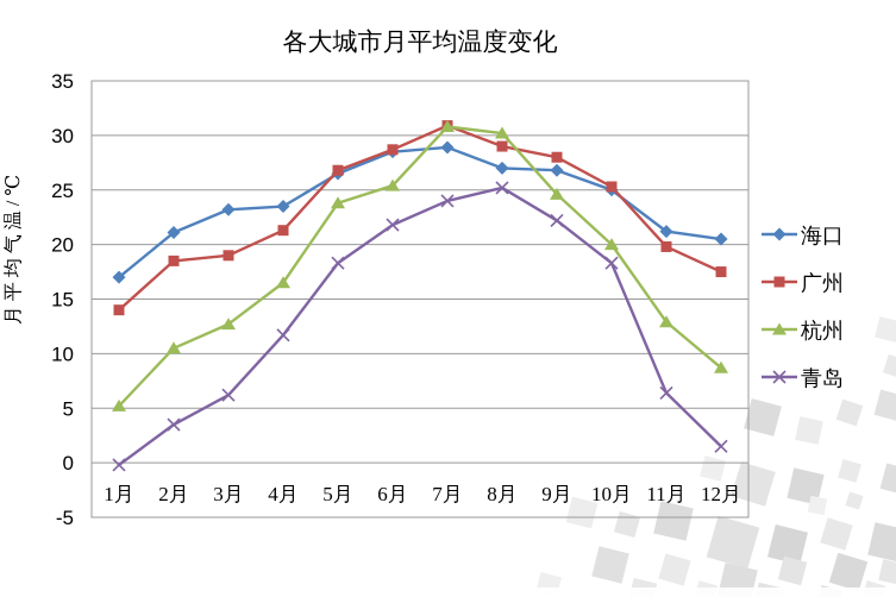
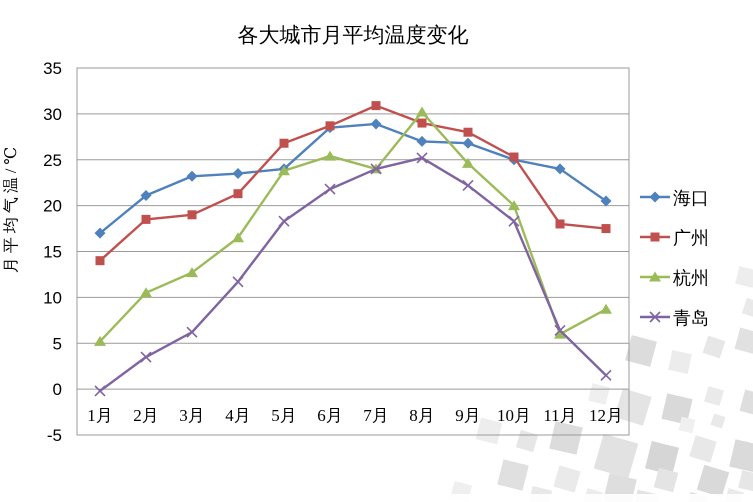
海口/5月: 26 -> 24
杭州/7月: 31 -> 24
海口/11月: 21 -> 24
广州/11月: 20 -> 18
杭州/11月: 13 -> 6
